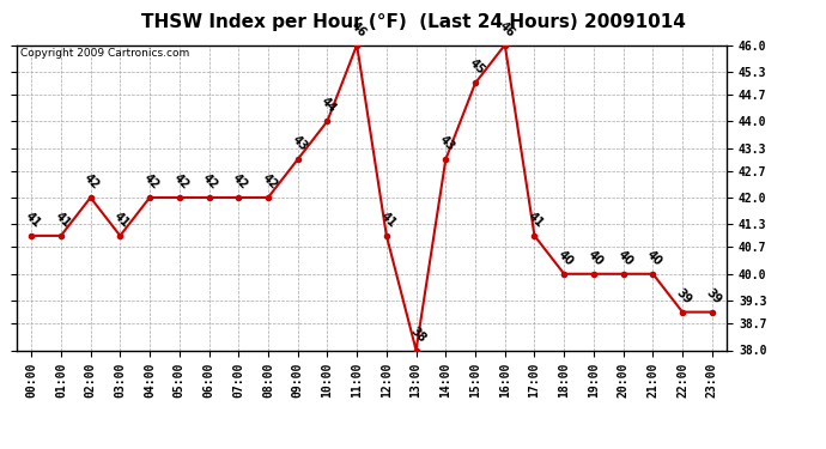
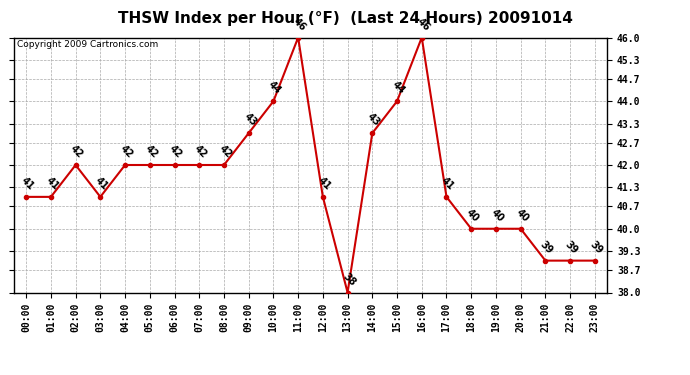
15:00: 45 -> 44
21:00: 40 -> 39
